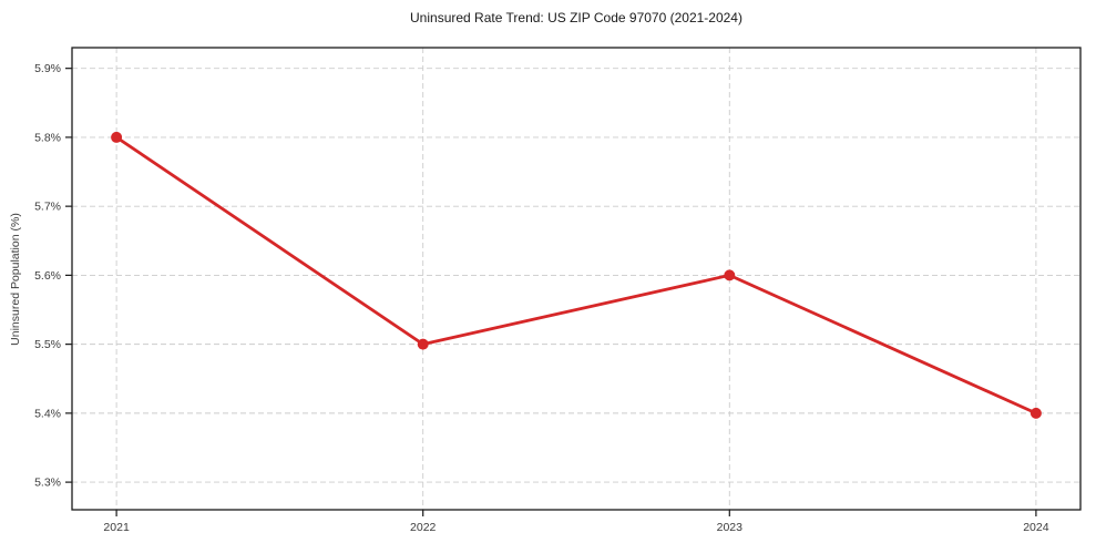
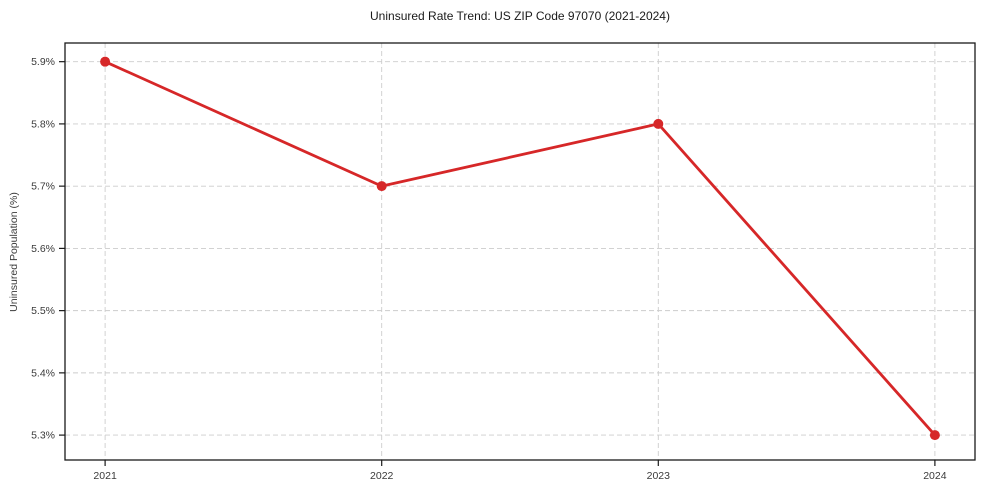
2021: 5.8% -> 5.9%
2022: 5.5% -> 5.7%
2023: 5.6% -> 5.8%
2024: 5.4% -> 5.3%
